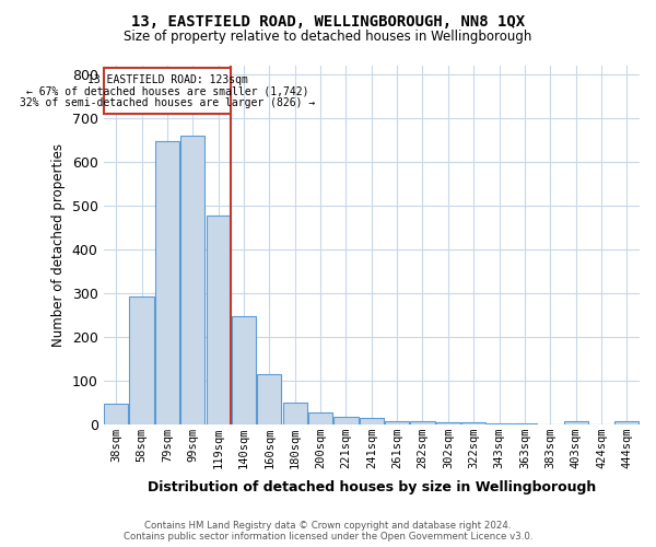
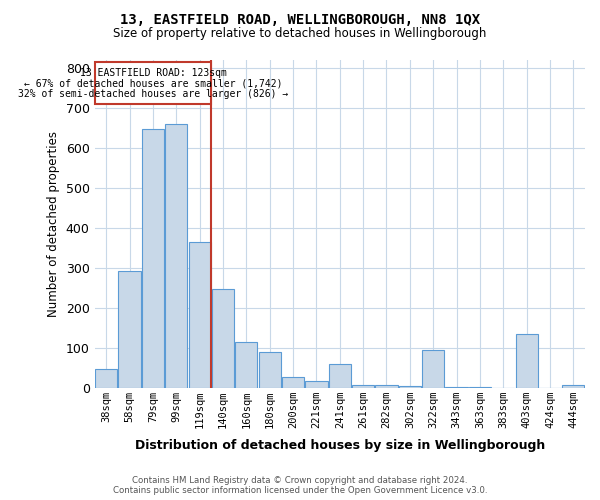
119sqm: 478 -> 365
180sqm: 50 -> 90
241sqm: 15 -> 60
322sqm: 5 -> 95
403sqm: 7 -> 135
